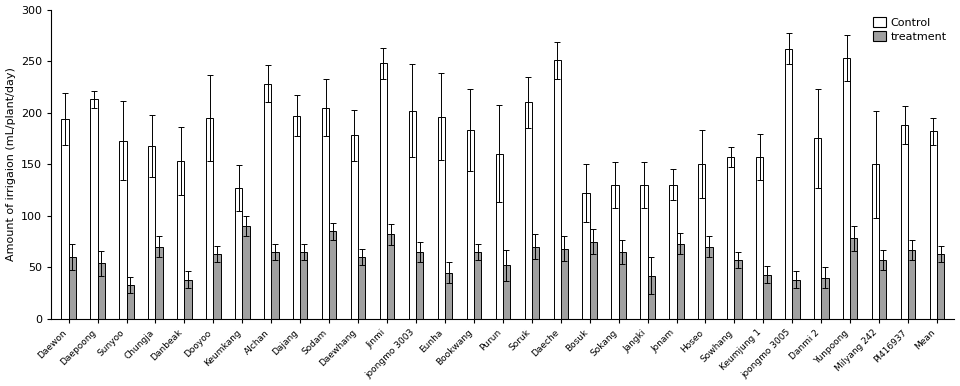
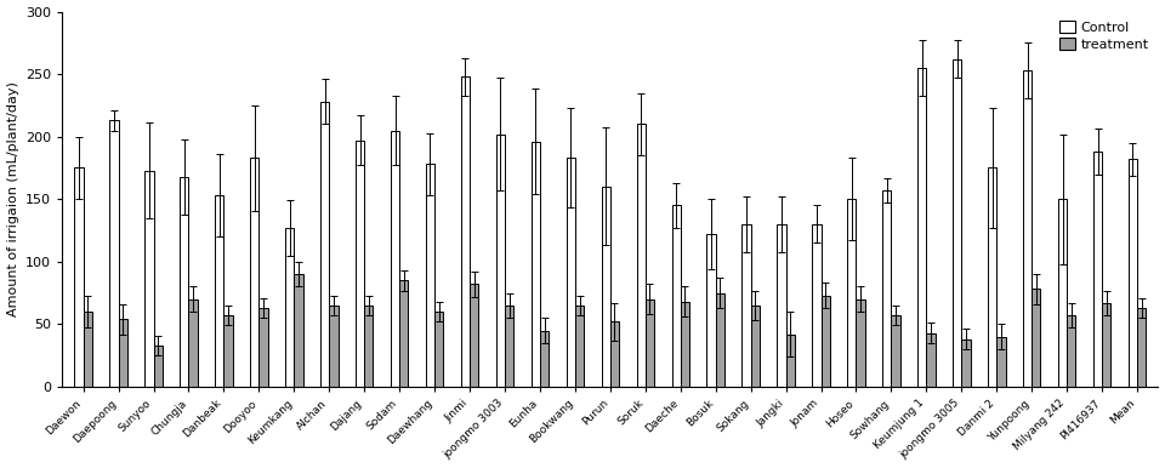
Control/Daewon: 194 -> 175
treatment/Danbeak: 38 -> 57
Control/Dooyoo: 195 -> 183
Control/Daeche: 251 -> 145
Control/Keumjung 1: 157 -> 255
